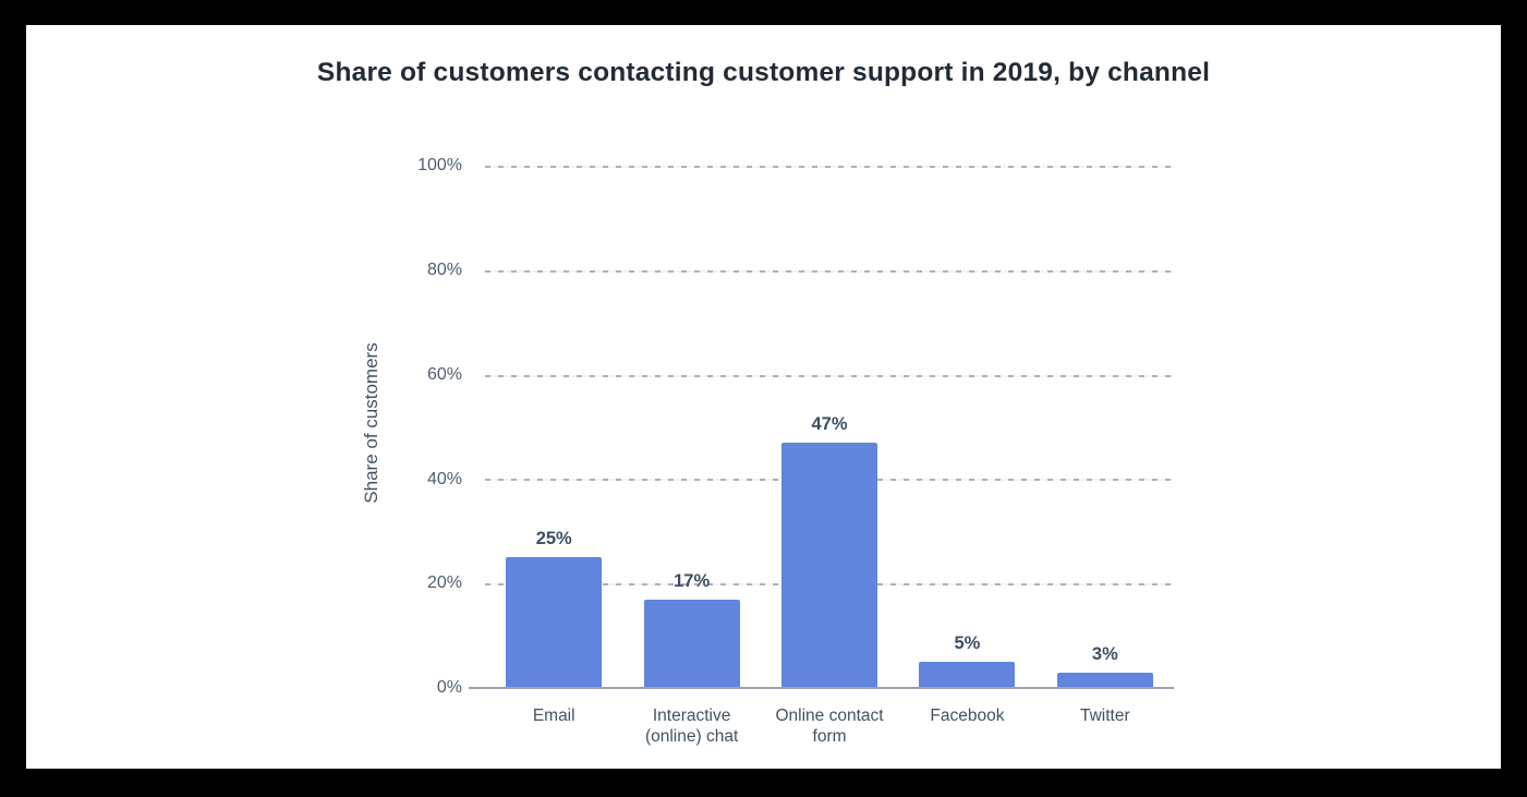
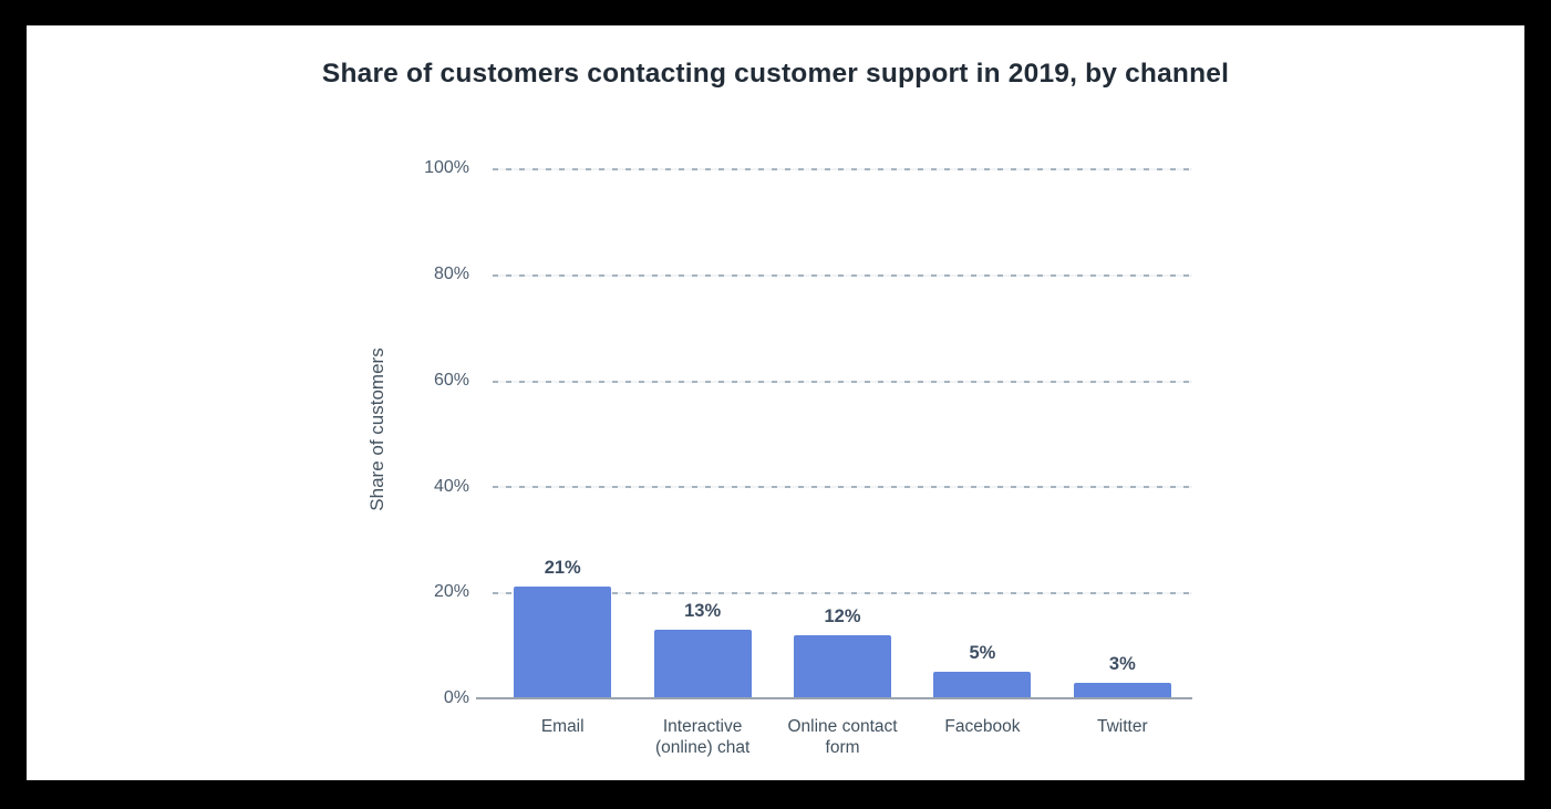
Email: 25% -> 21%
Interactive (online) chat: 17% -> 13%
Online contact form: 47% -> 12%
